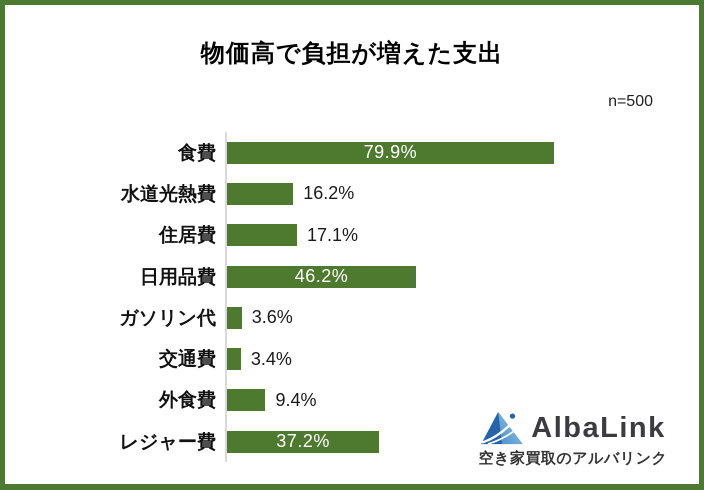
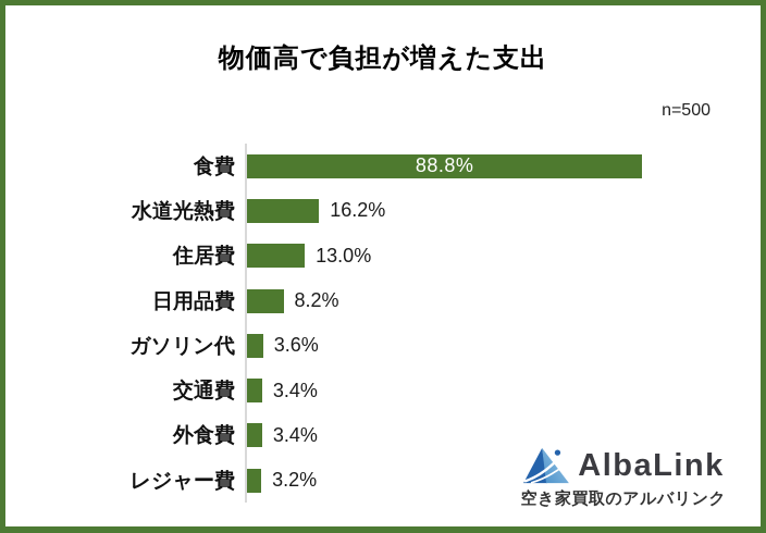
食費: 79.9% -> 88.8%
住居費: 17.1% -> 13.0%
日用品費: 46.2% -> 8.2%
外食費: 9.4% -> 3.4%
レジャー費: 37.2% -> 3.2%
